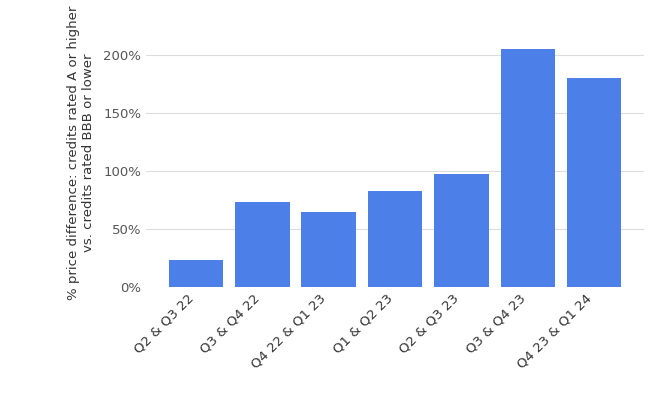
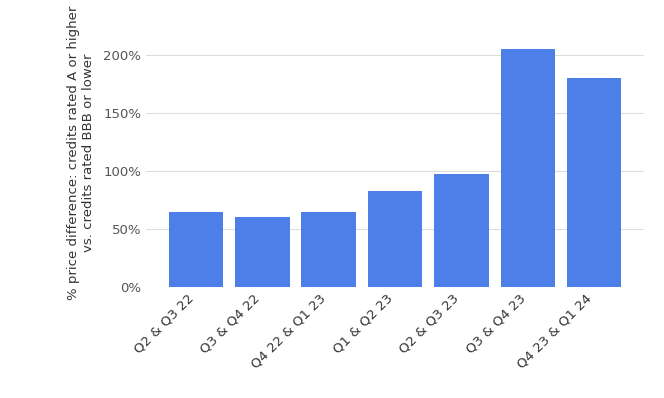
Q2 & Q3 22: 23% -> 64%
Q3 & Q4 22: 73% -> 60%
